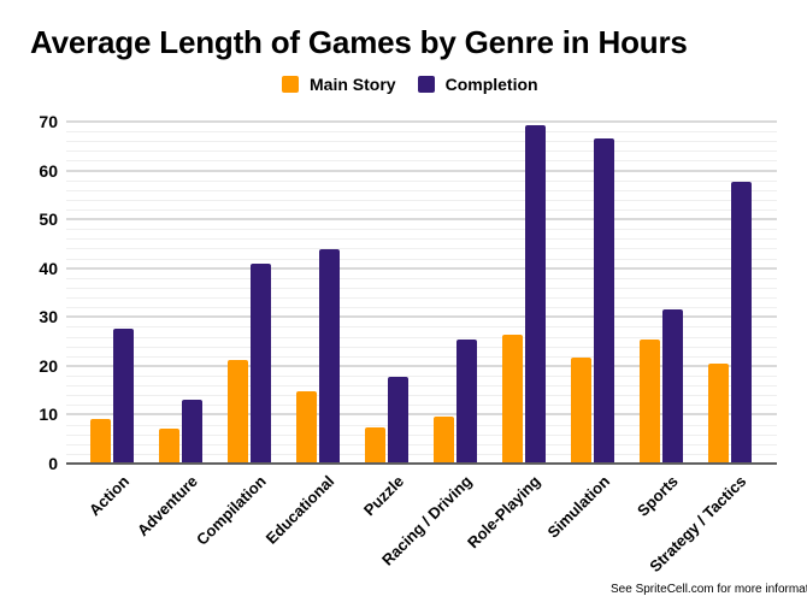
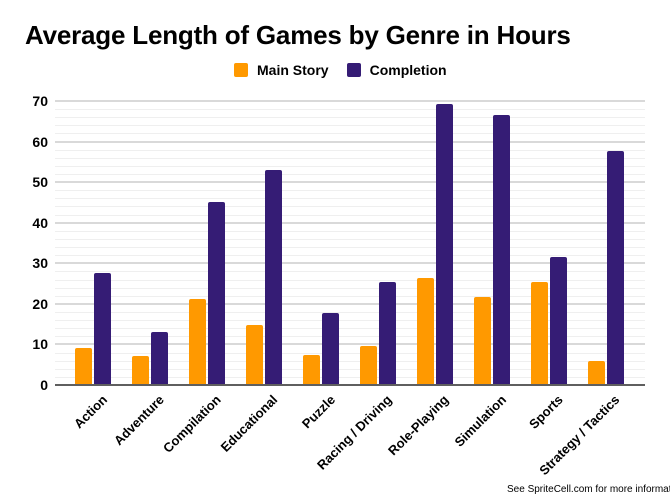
Completion/Compilation: 41 -> 45
Completion/Educational: 44 -> 53
Main Story/Strategy / Tactics: 20 -> 6
